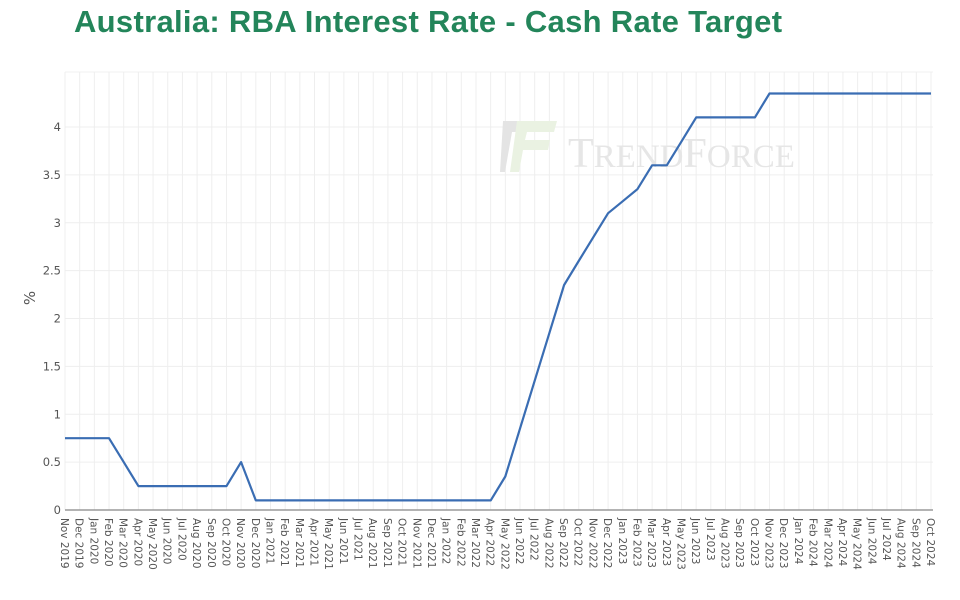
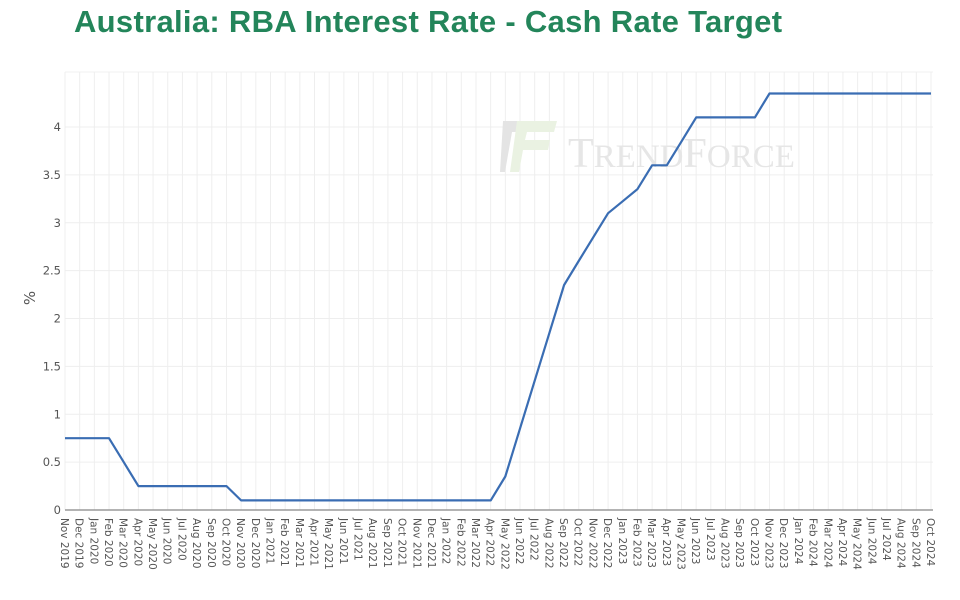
Nov 2020: 0.5 -> 0.1
